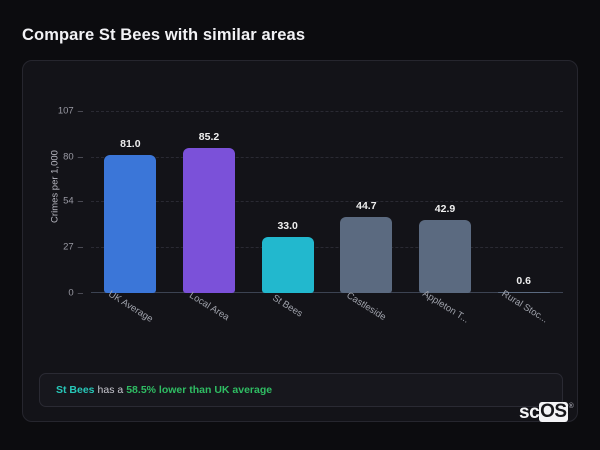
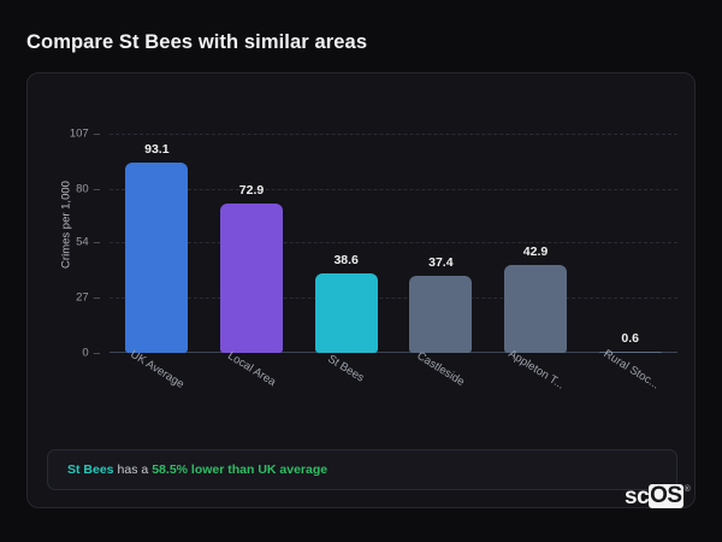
UK Average: 81.0 -> 93.1
Local Area: 85.2 -> 72.9
St Bees: 33.0 -> 38.6
Castleside: 44.7 -> 37.4
